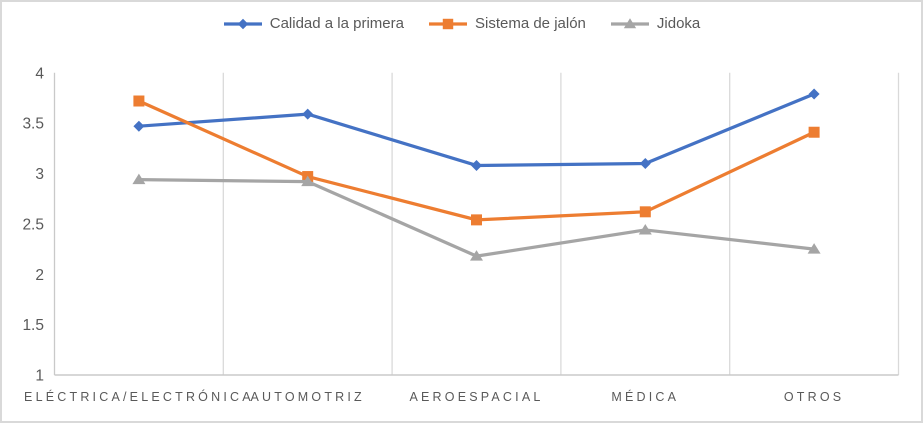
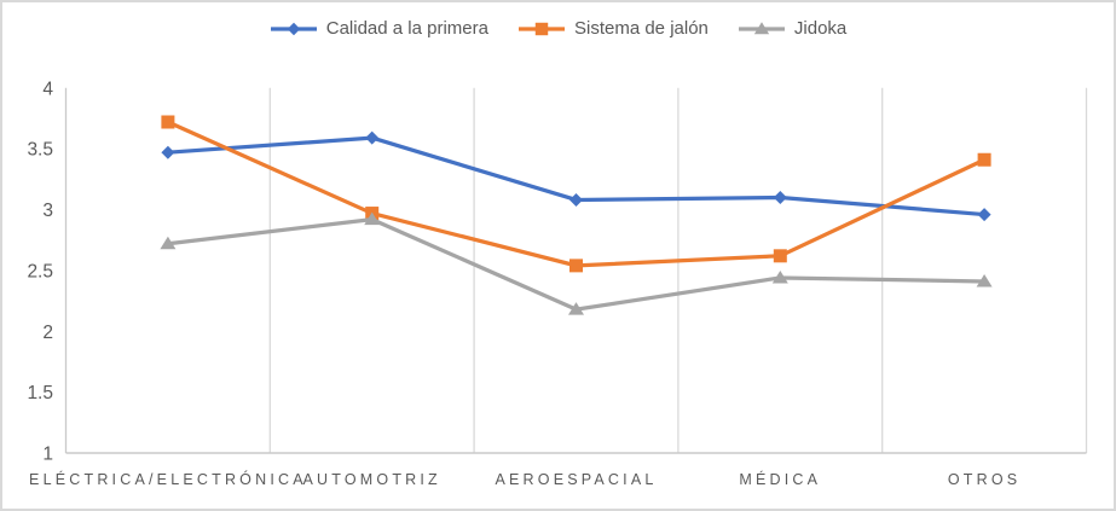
Jidoka/ELÉCTRICA/ELECTRÓNICA: 2.94 -> 2.72
Calidad a la primera/OTROS: 3.79 -> 2.96
Jidoka/OTROS: 2.25 -> 2.41
